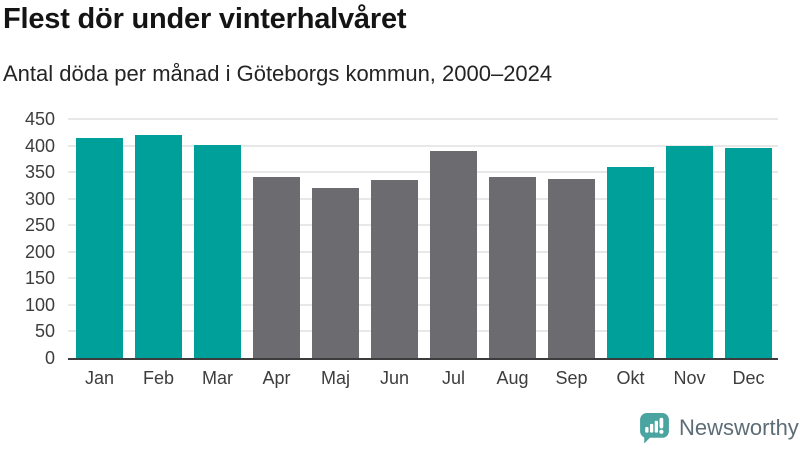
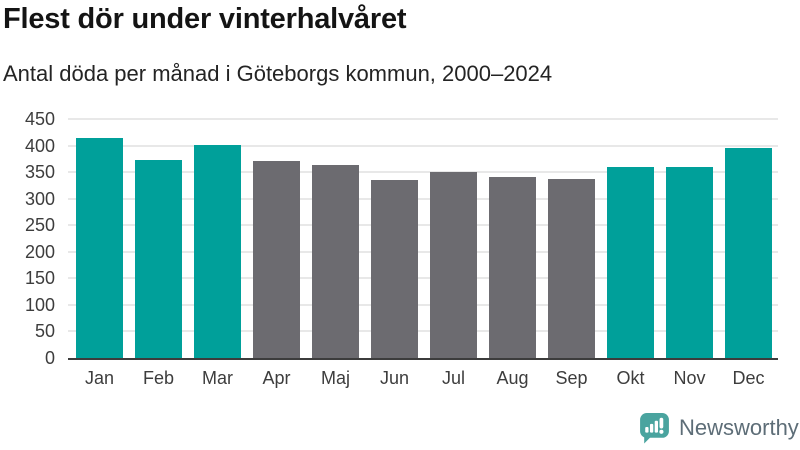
Feb: 420 -> 370
Apr: 340 -> 370
Maj: 320 -> 360
Jul: 390 -> 350
Nov: 400 -> 360
